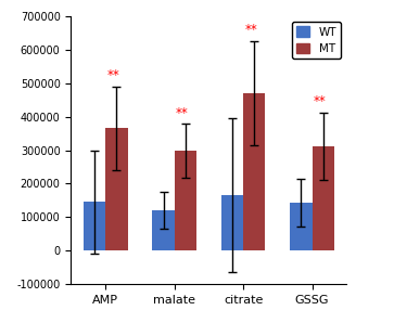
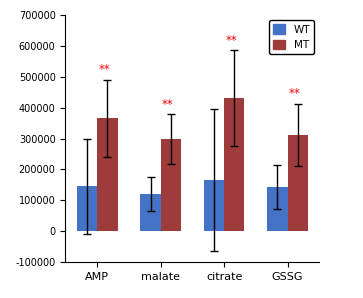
MT/citrate: 470000 -> 430000
